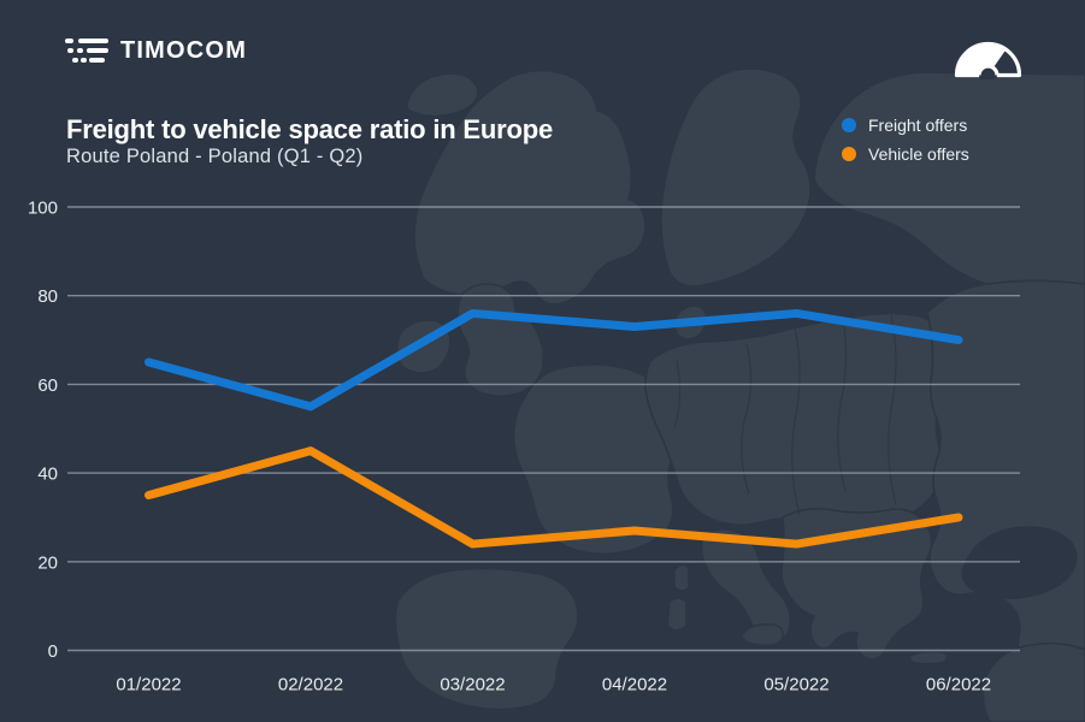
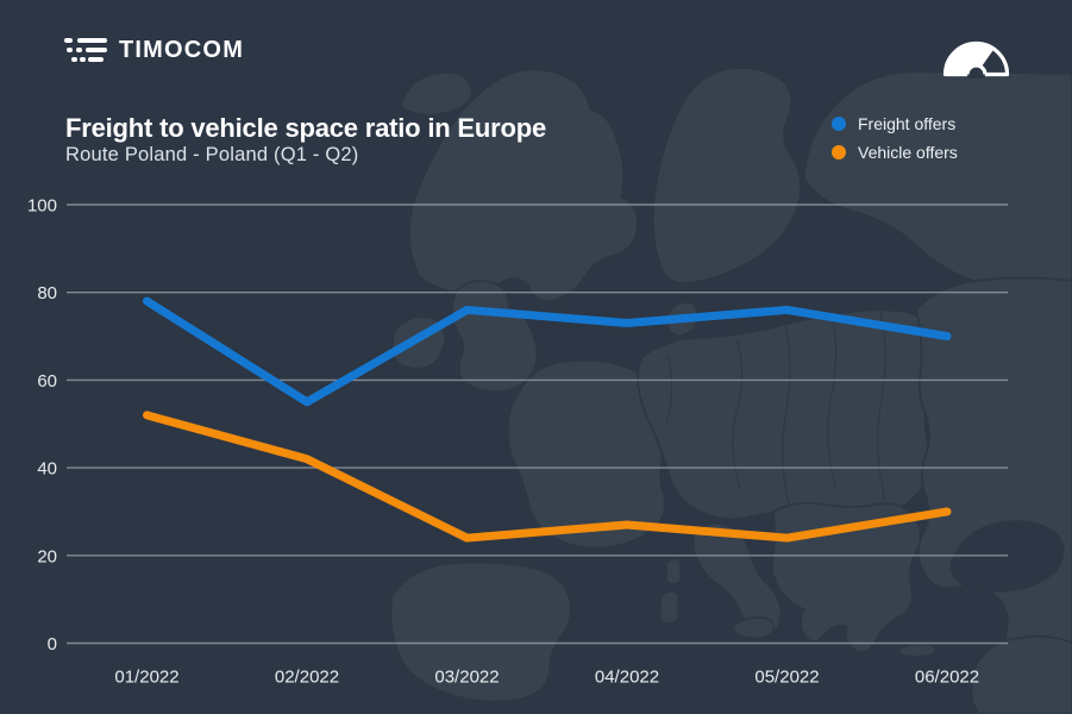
Freight offers/01/2022: 65 -> 78
Vehicle offers/01/2022: 35 -> 52
Vehicle offers/02/2022: 45 -> 42
